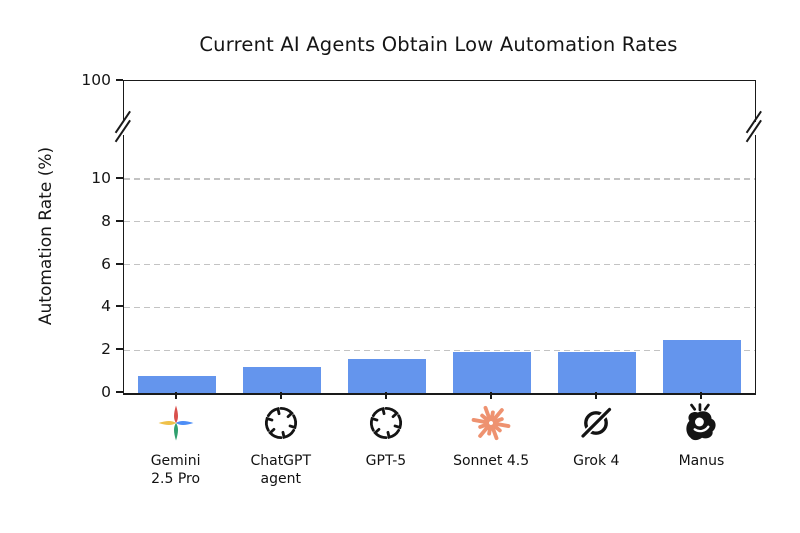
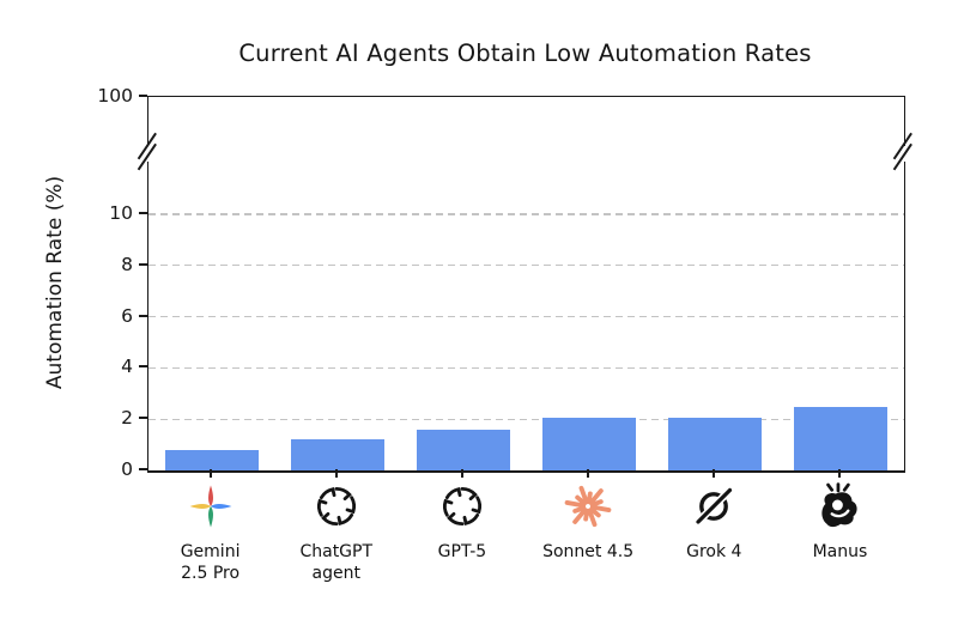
Sonnet 4.5: 1.9 -> 2.0
Grok 4: 1.9 -> 2.0
